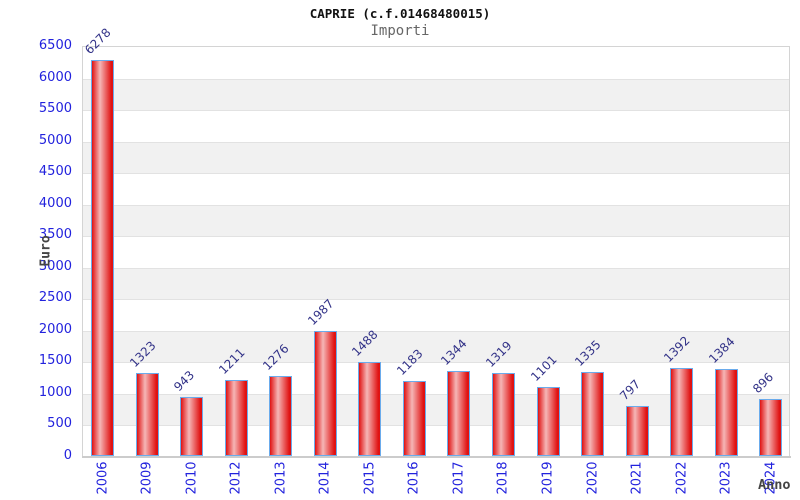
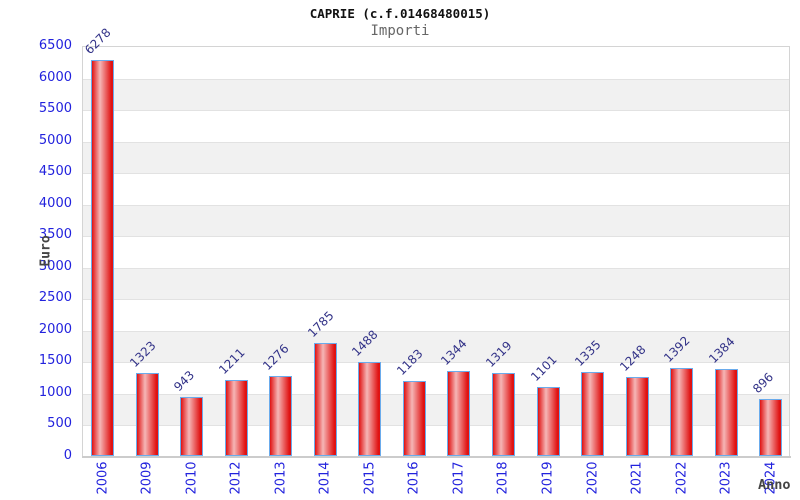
2014: 1987 -> 1785
2021: 797 -> 1248
